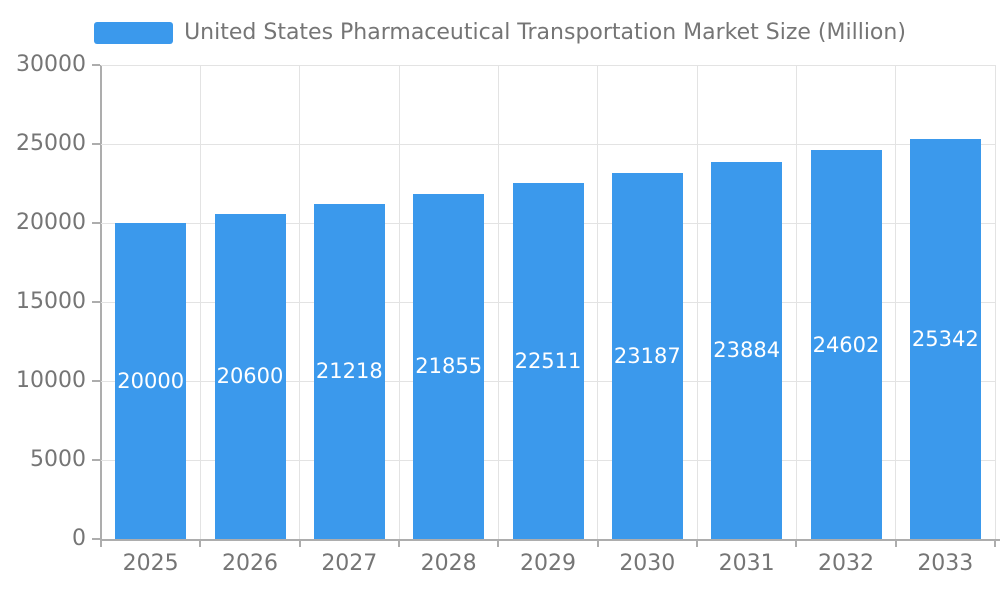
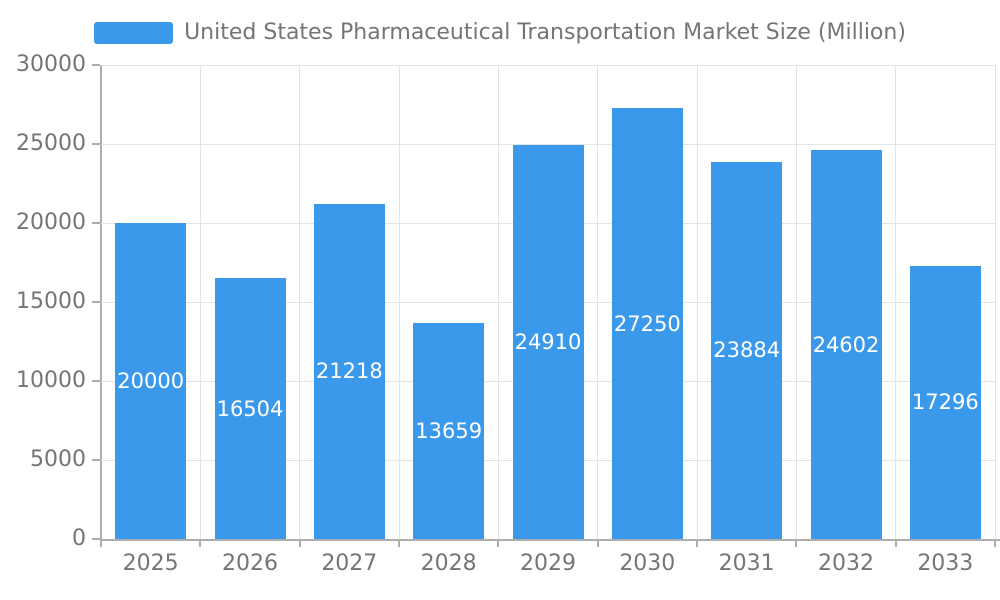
2026: 20600 -> 16504
2028: 21855 -> 13659
2029: 22511 -> 24910
2030: 23187 -> 27250
2033: 25342 -> 17296
